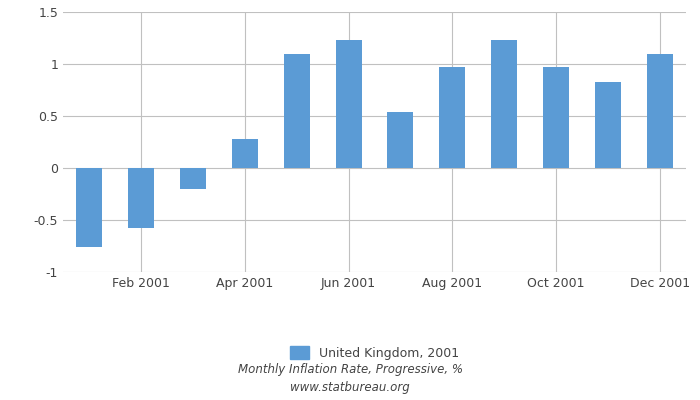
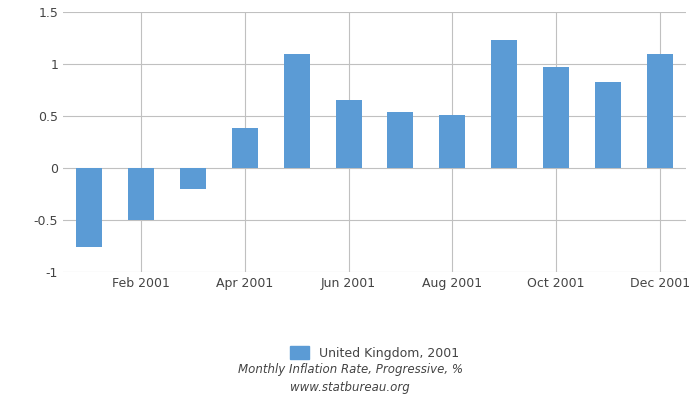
Feb 2001: -0.58 -> -0.50
Apr 2001: 0.28 -> 0.38
Jun 2001: 1.23 -> 0.65
Aug 2001: 0.97 -> 0.51
